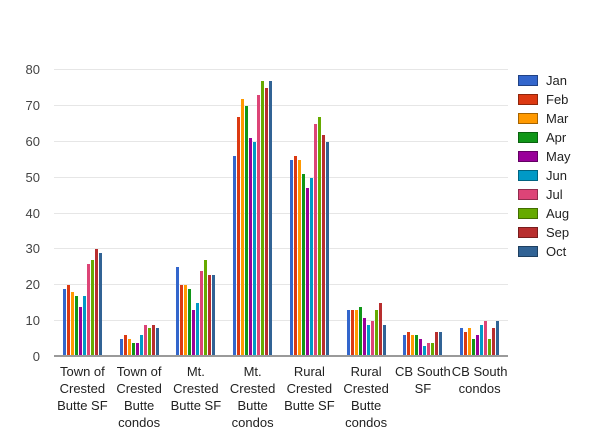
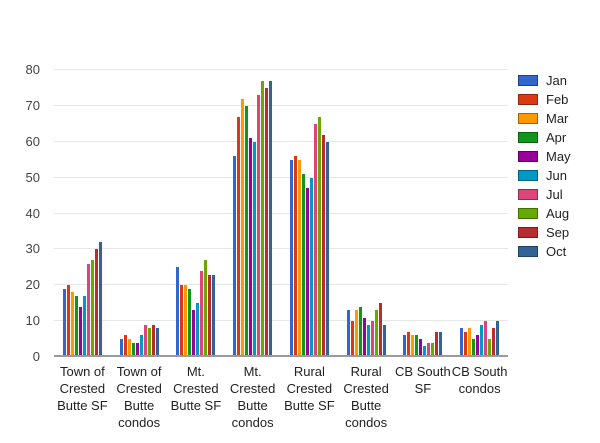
Oct/Town of Crested Butte SF: 29 -> 32
Feb/Rural Crested Butte condos: 13 -> 10
